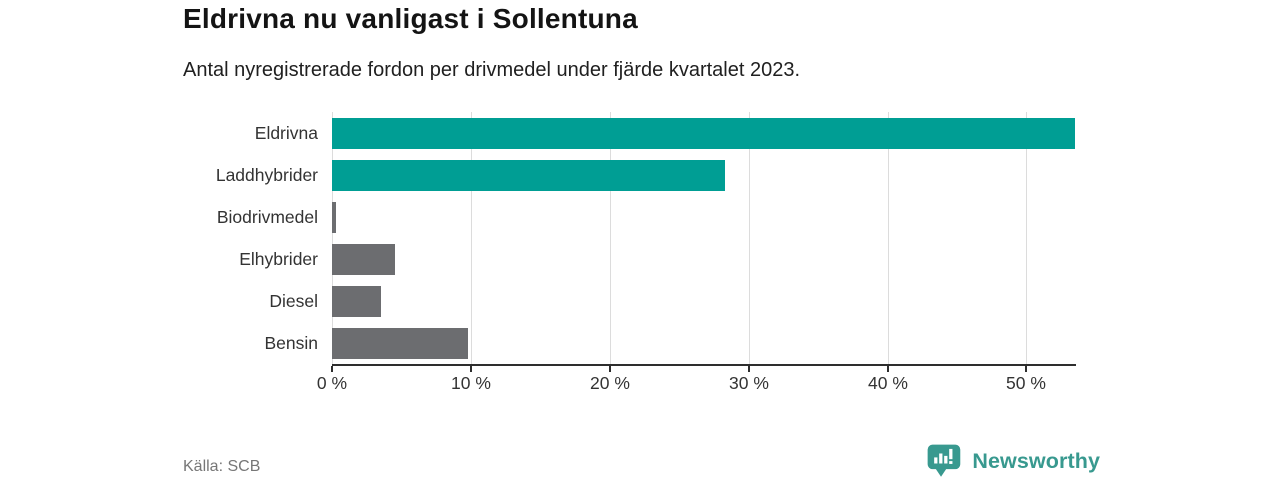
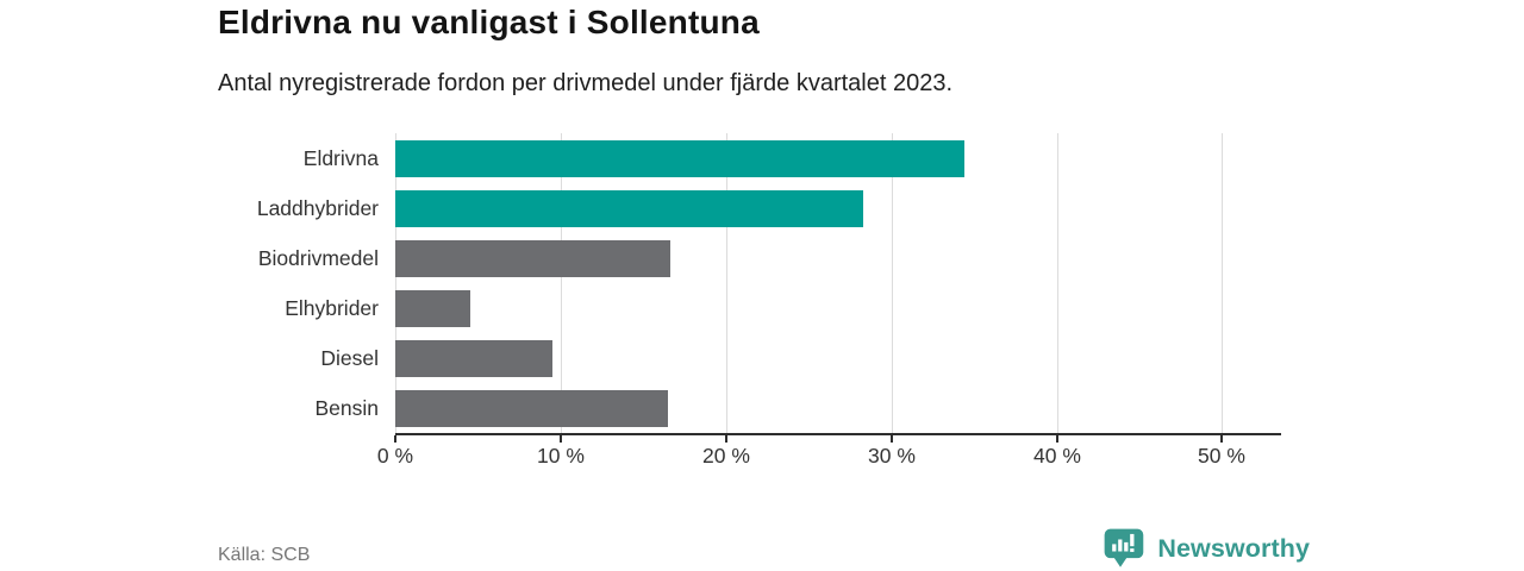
Eldrivna: 53.5% -> 34.4%
Biodrivmedel: 0.3% -> 16.6%
Diesel: 3.5% -> 9.5%
Bensin: 9.8% -> 16.5%
